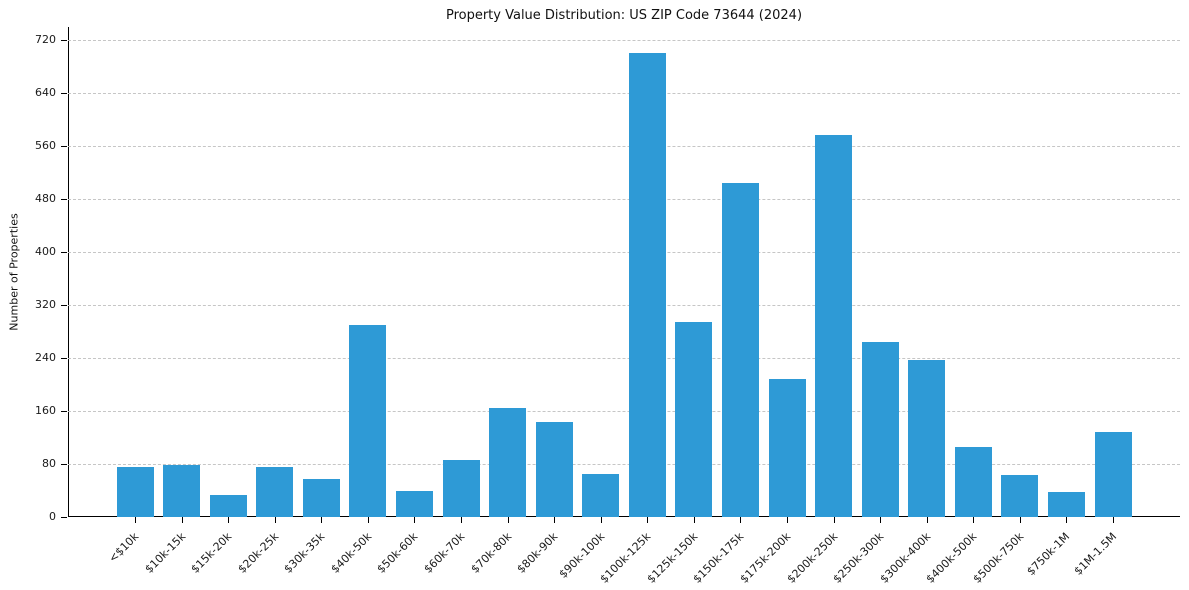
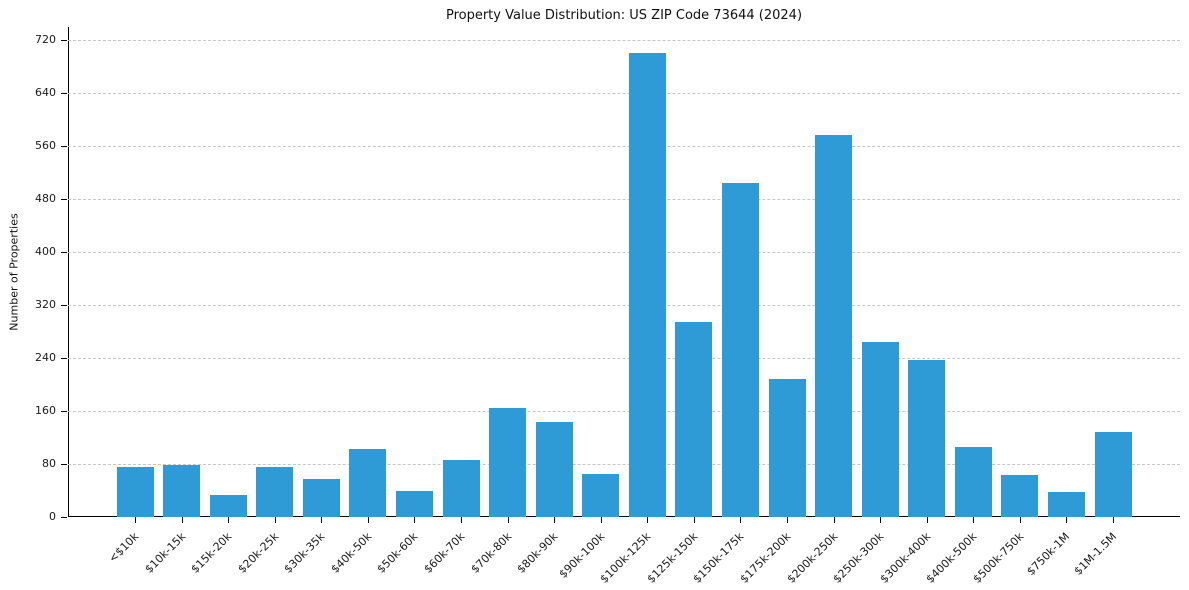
$40k-50k: 290 -> 100
